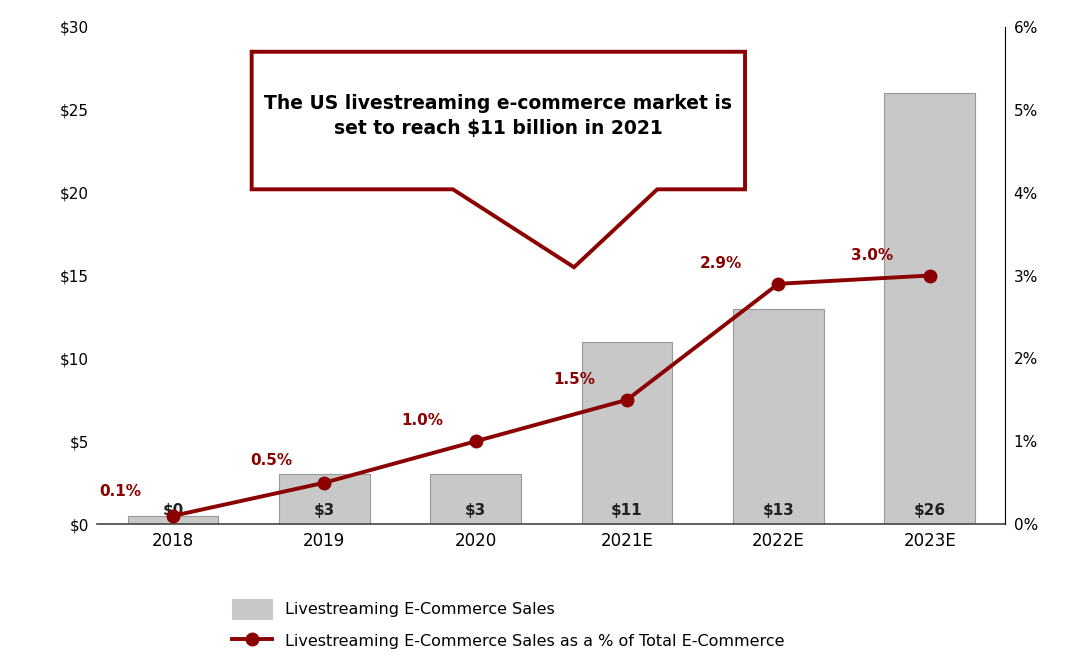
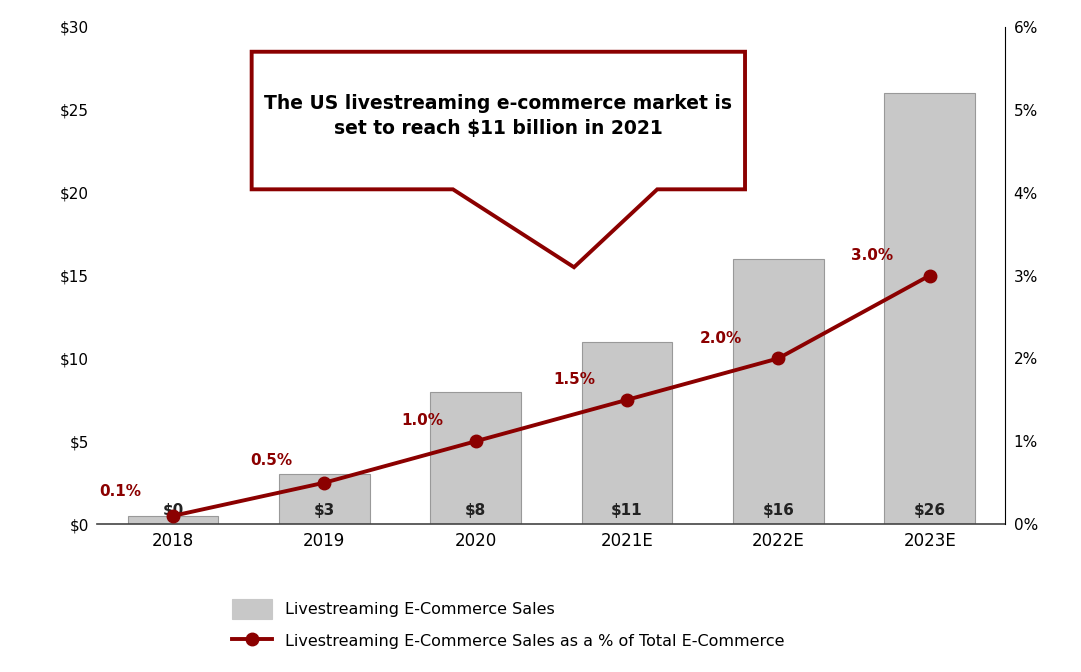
Livestreaming E-Commerce Sales/2020: $3 -> $8
Livestreaming E-Commerce Sales/2022E: $13 -> $16
Livestreaming E-Commerce Sales as a % of Total E-Commerce/2022E: 2.9% -> 2.0%
